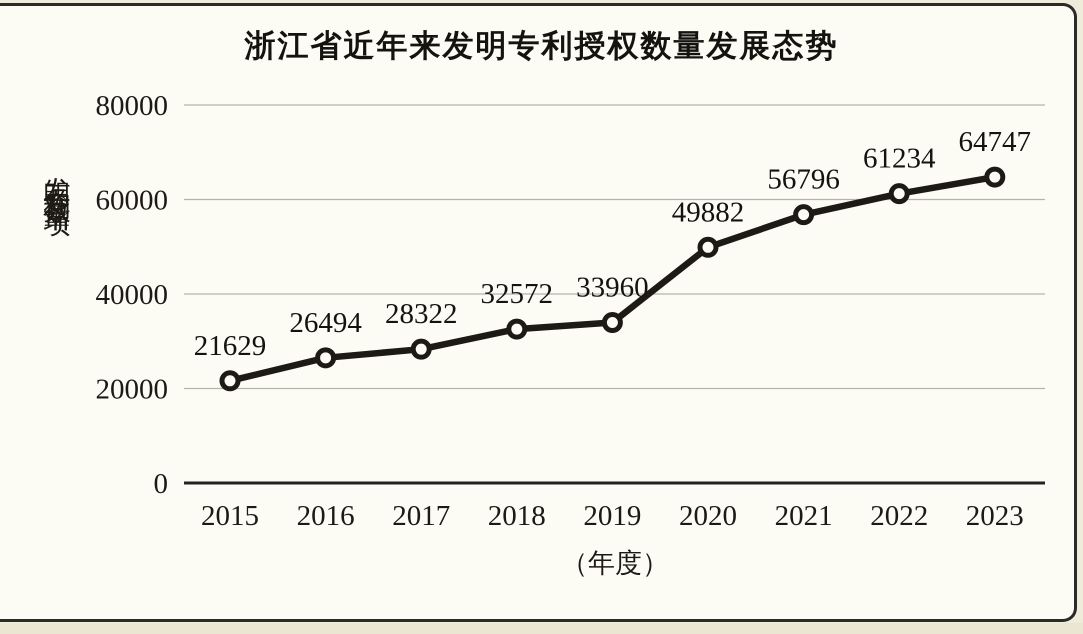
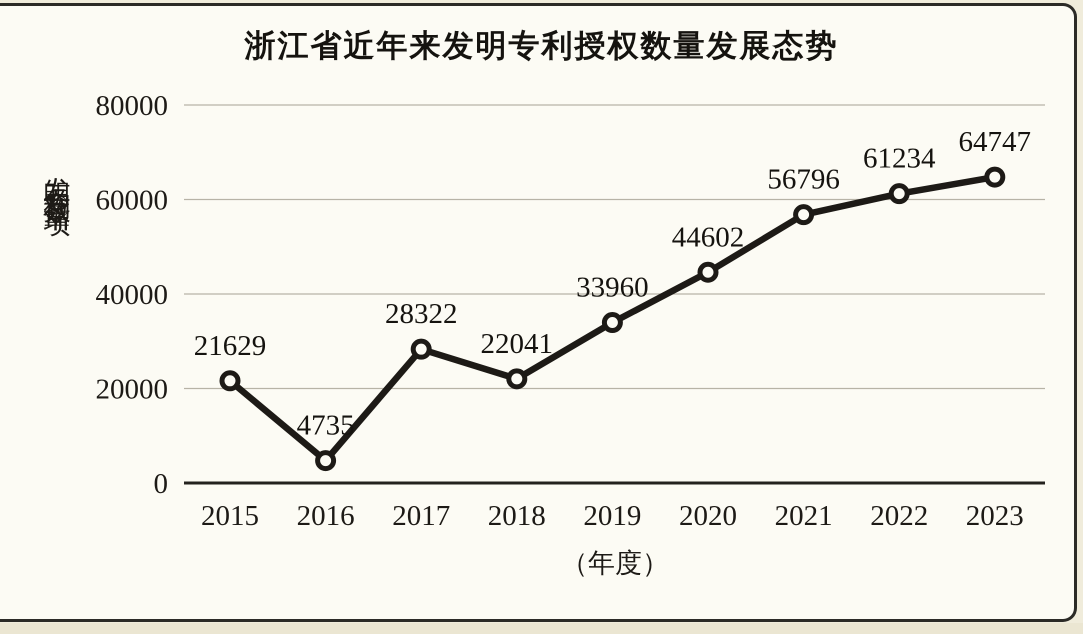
2016: 26494 -> 4735
2018: 32572 -> 22041
2020: 49882 -> 44602
